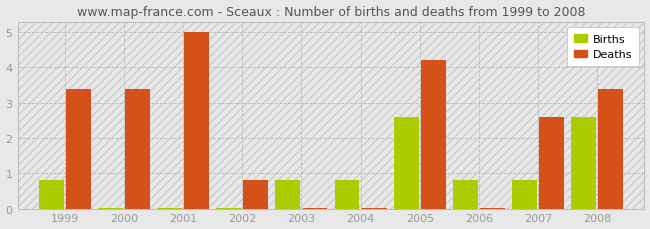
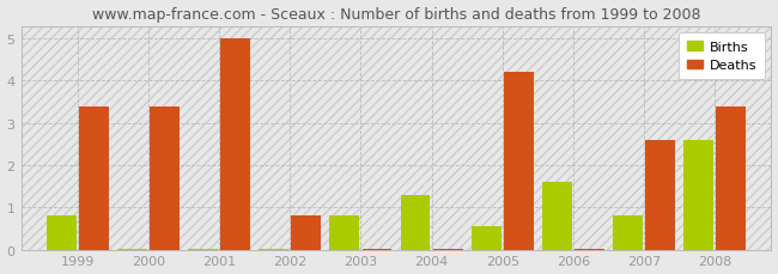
Births/2004: 0.80 -> 1.30
Births/2005: 2.60 -> 0.55
Births/2006: 0.80 -> 1.60
